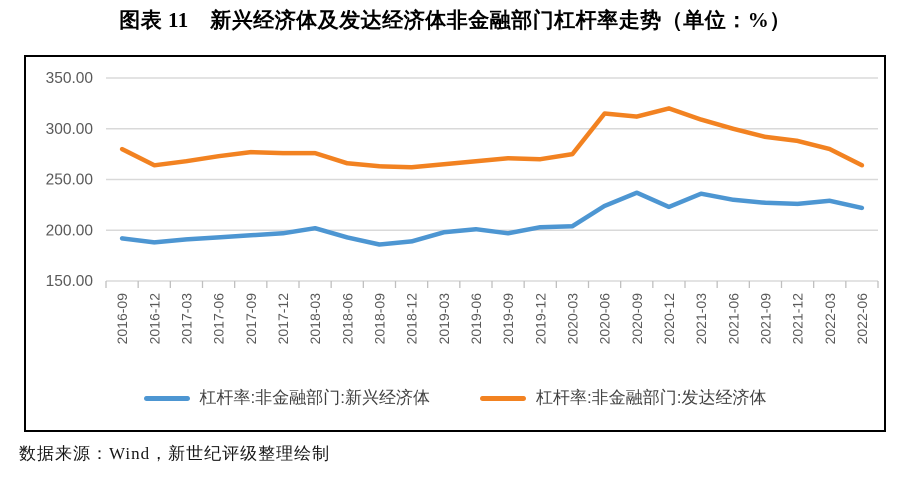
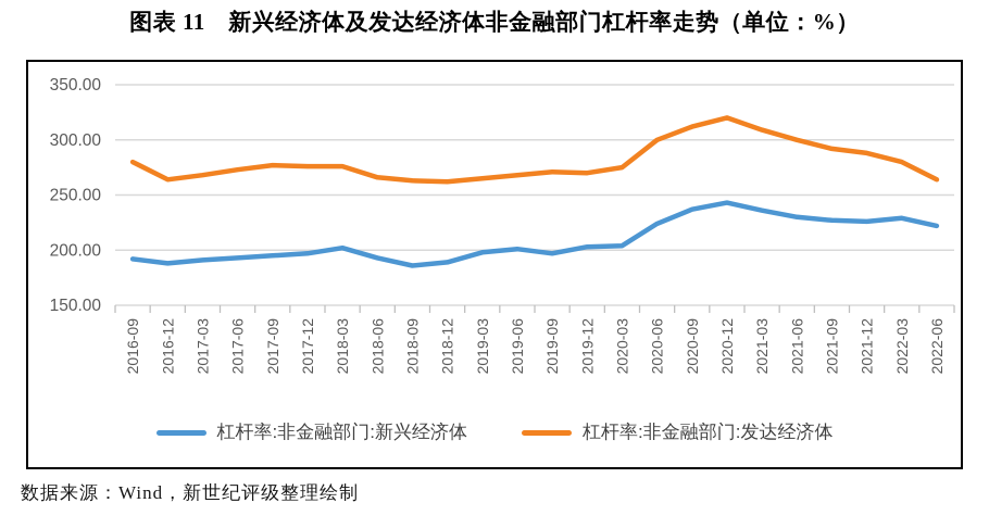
杠杆率:非金融部门:发达经济体/2020-06: 315 -> 300
杠杆率:非金融部门:新兴经济体/2020-12: 223 -> 243
